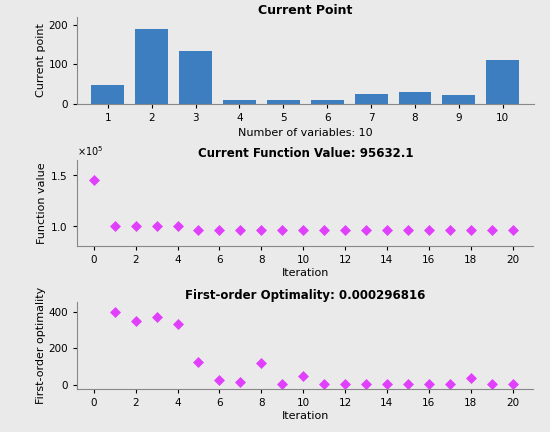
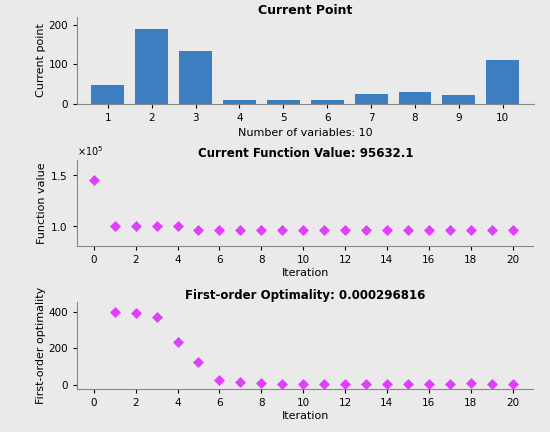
First-order Optimality: 0.000296816/2: 350 -> 390
First-order Optimality: 0.000296816/4: 330 -> 240
First-order Optimality: 0.000296816/8: 120 -> 10
First-order Optimality: 0.000296816/10: 50 -> 10
First-order Optimality: 0.000296816/18: 40 -> 10
